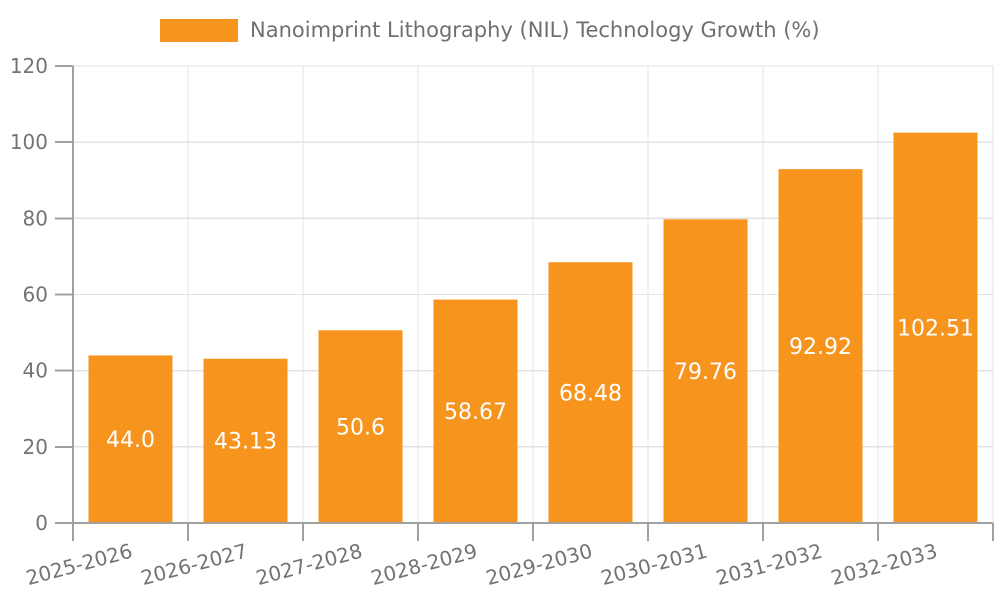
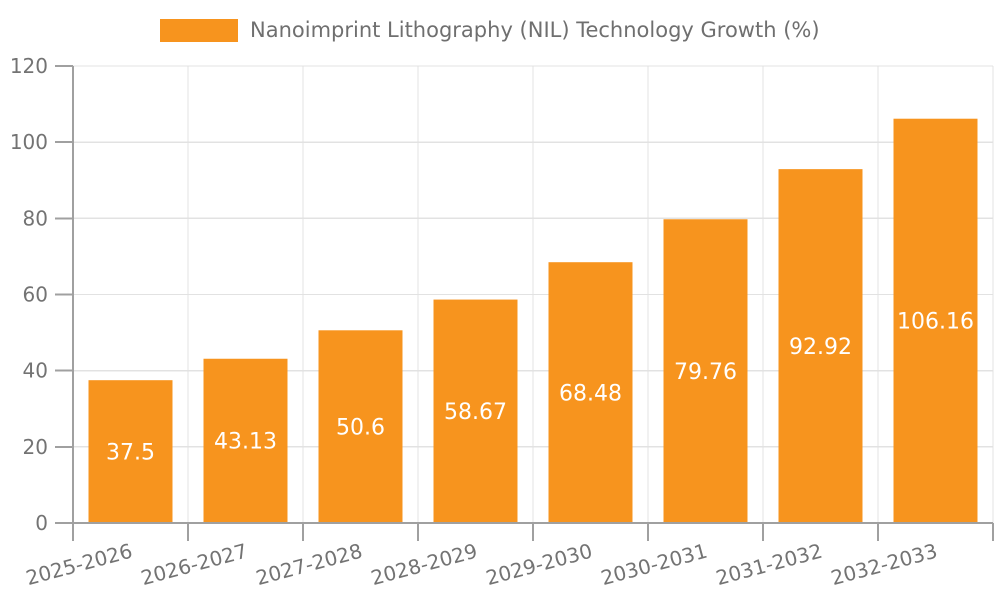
2025-2026: 44.0 -> 37.5
2032-2033: 102.51 -> 106.16
